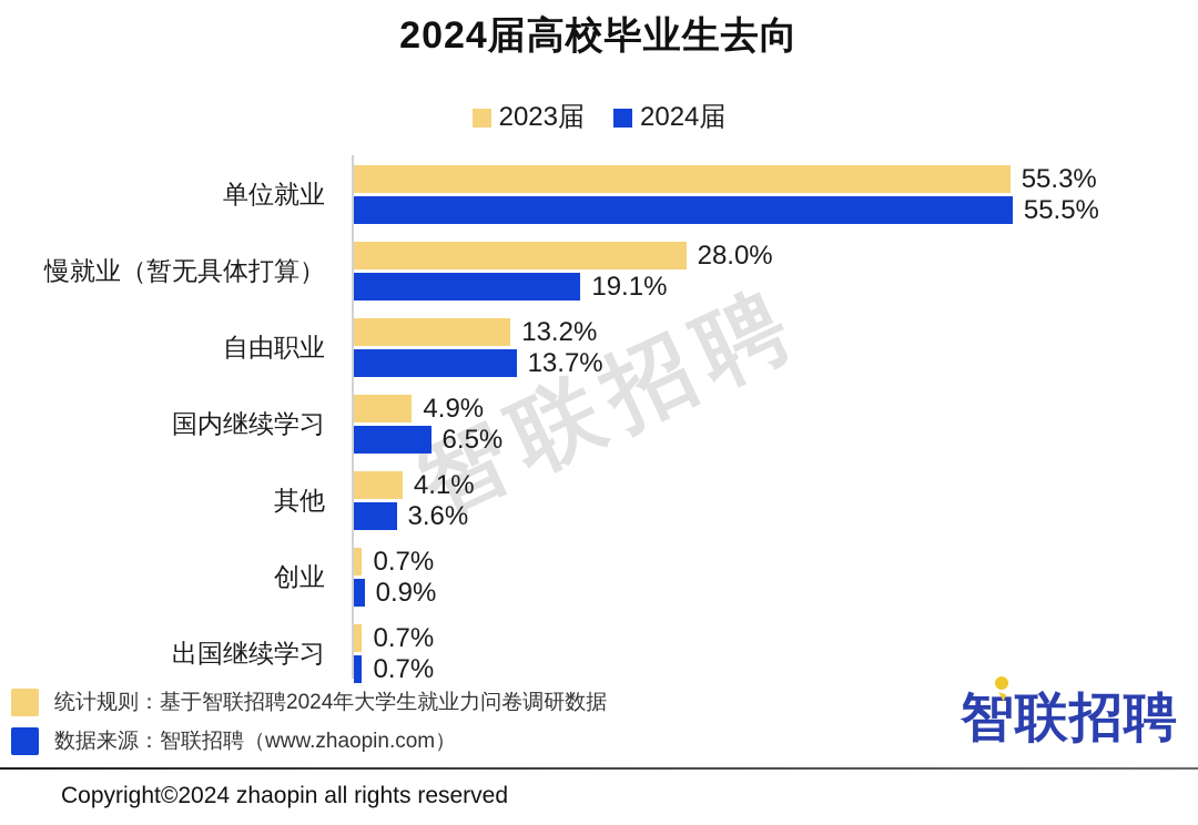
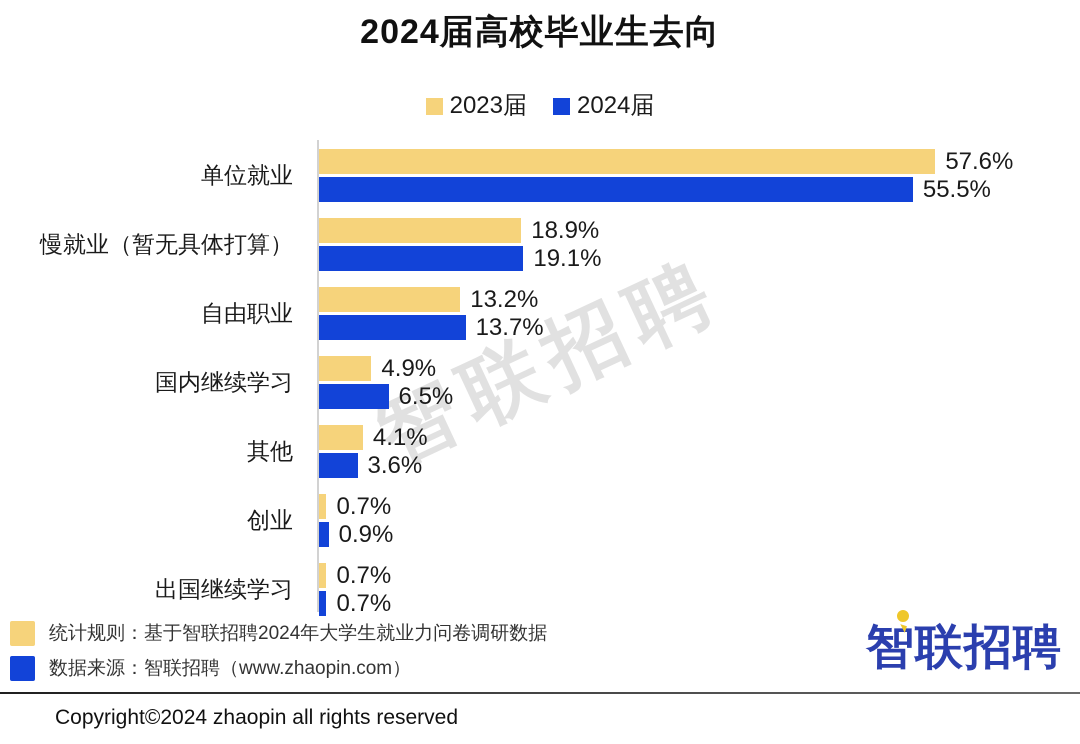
2023届/单位就业: 55.3% -> 57.6%
2023届/慢就业（暂无具体打算）: 28.0% -> 18.9%
